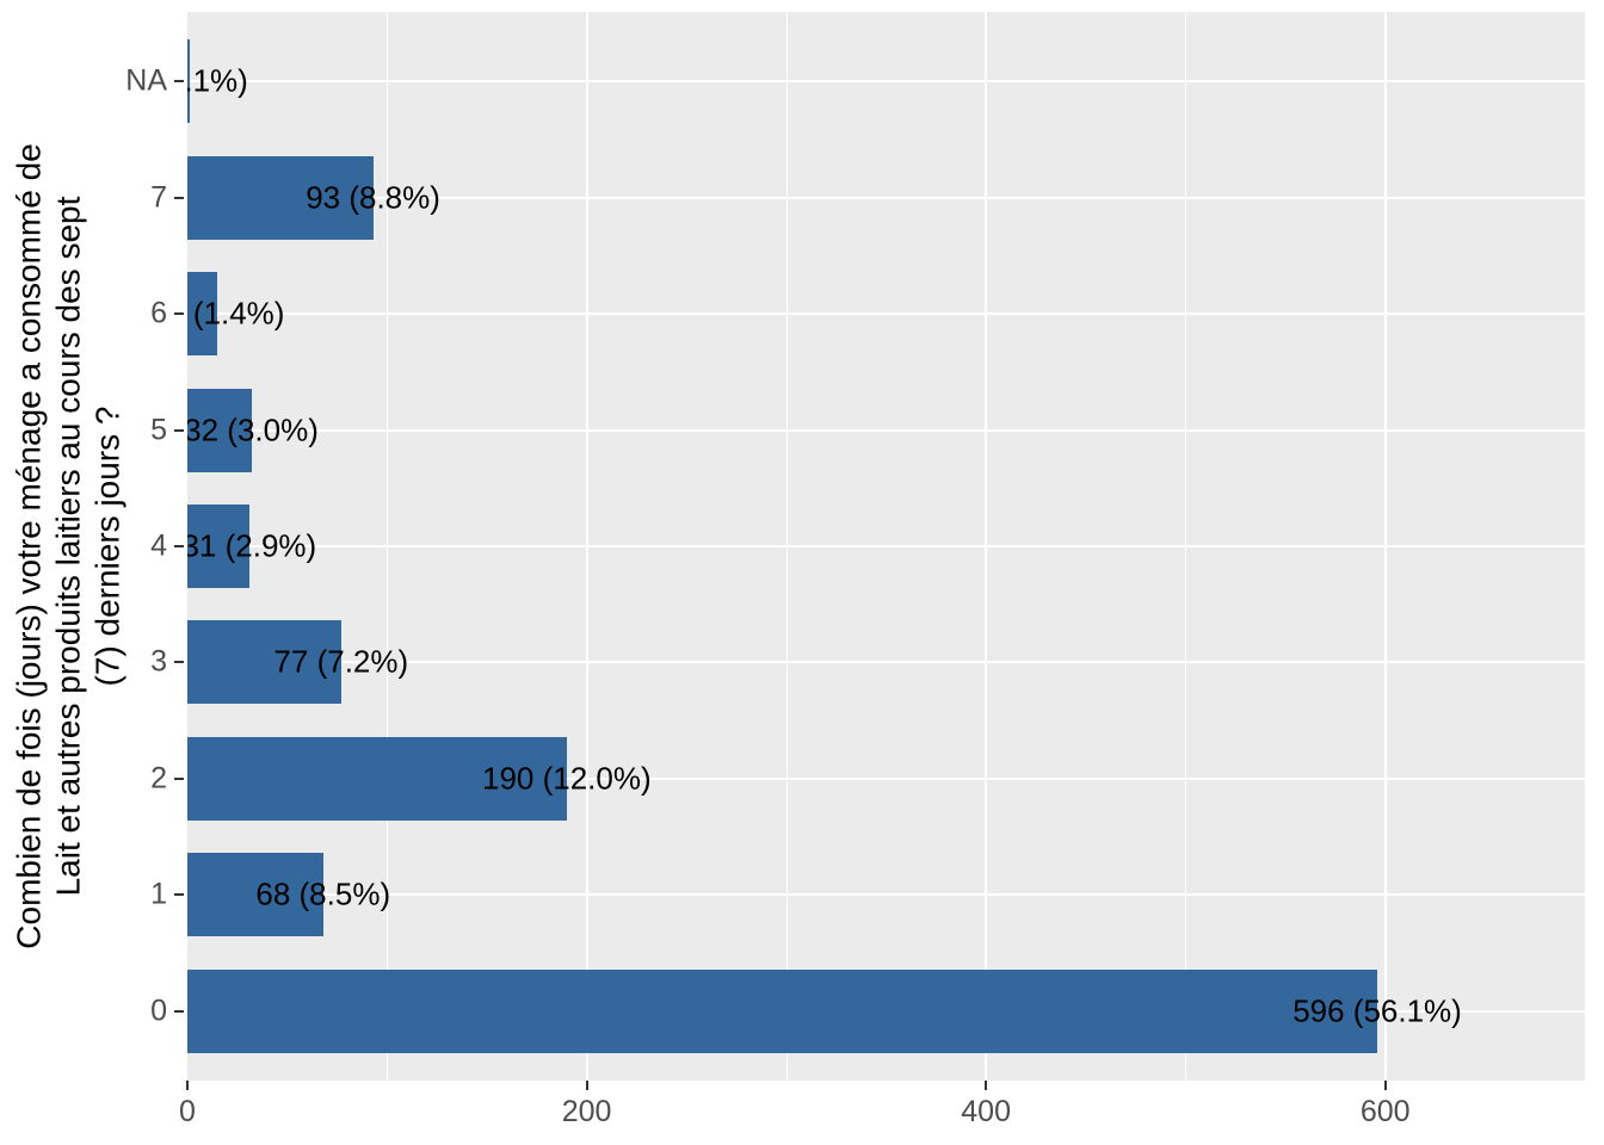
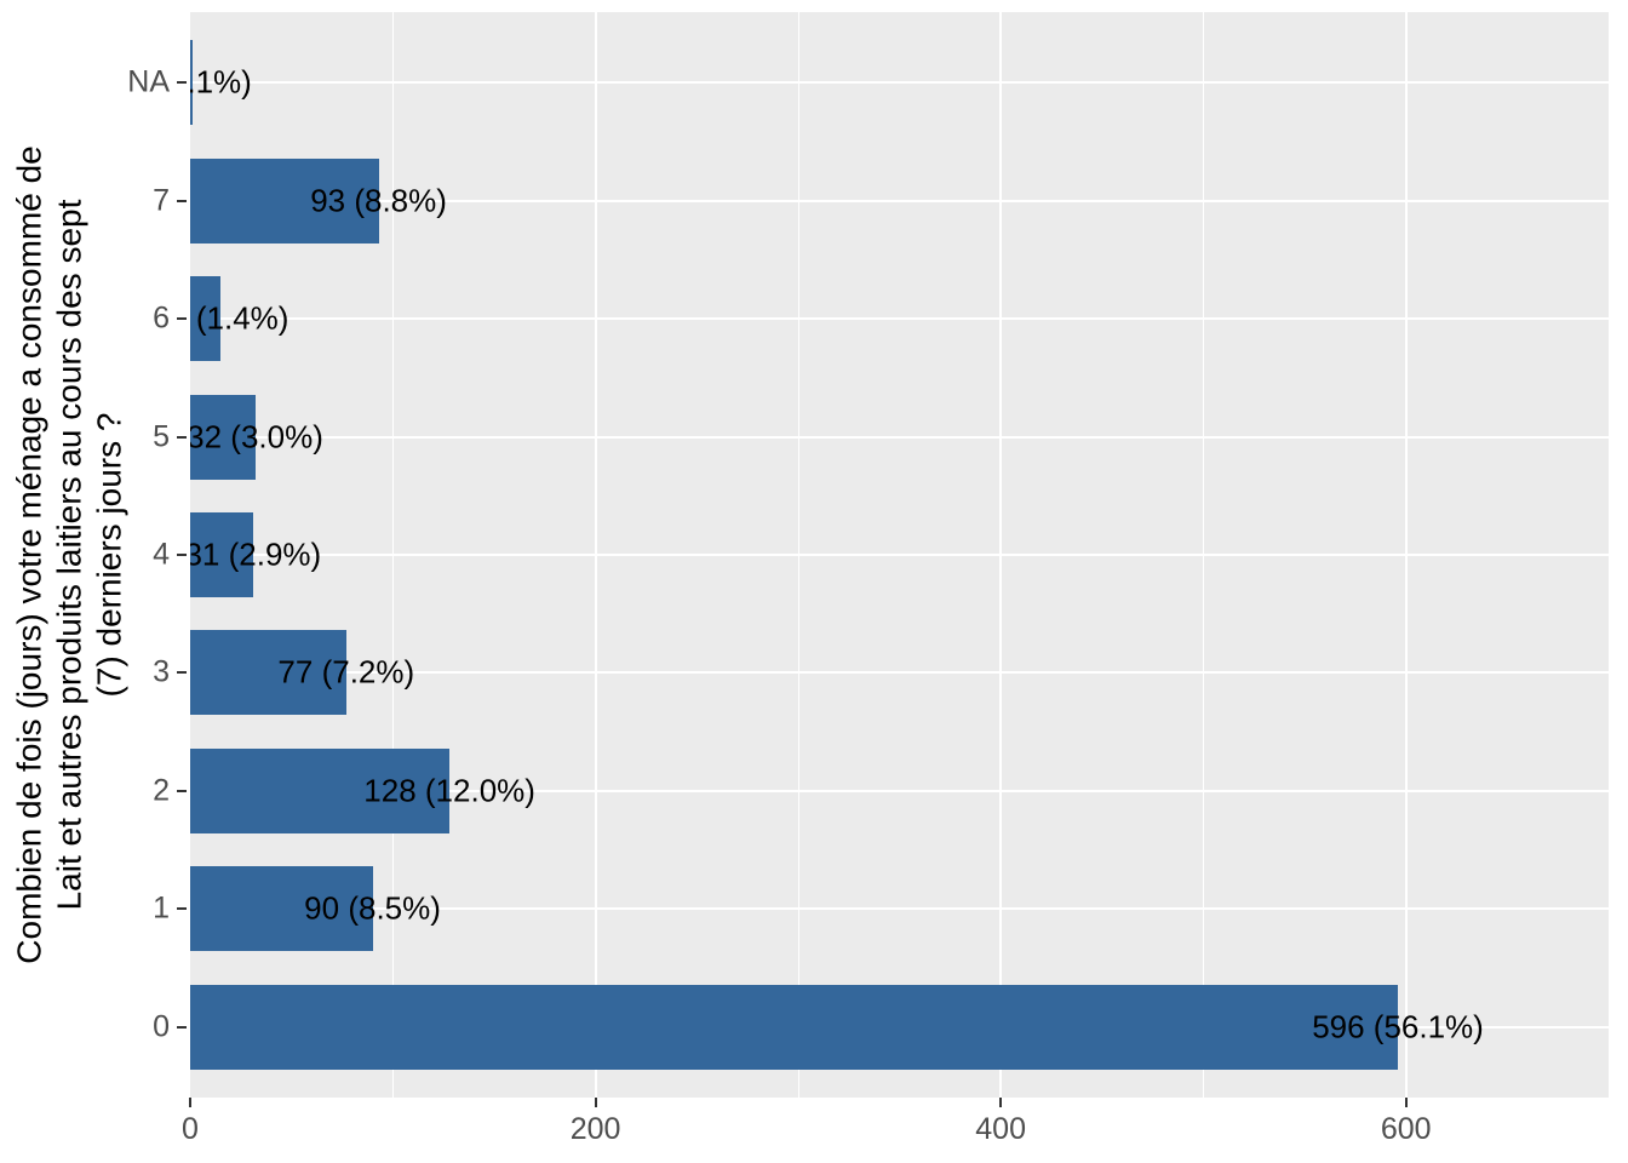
2: 190 -> 128
1: 68 -> 90
